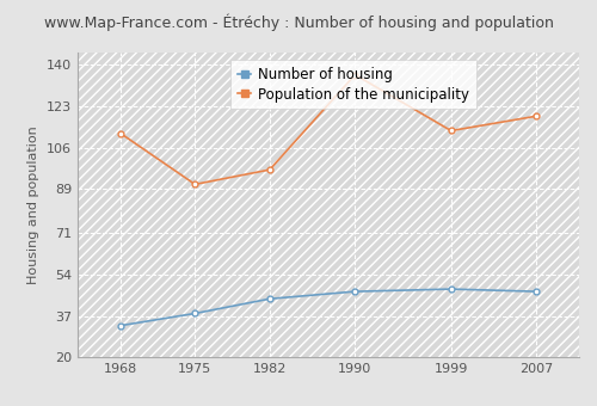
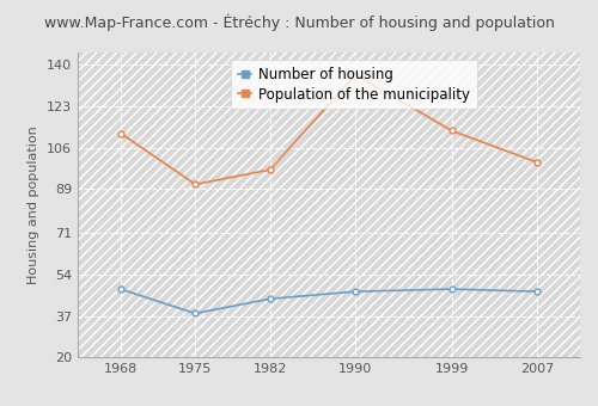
Number of housing/1968: 33 -> 48
Population of the municipality/2007: 119 -> 100
